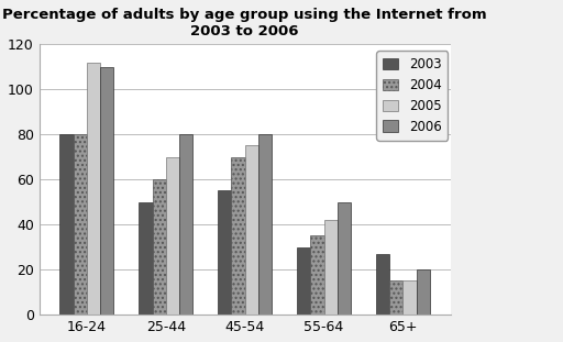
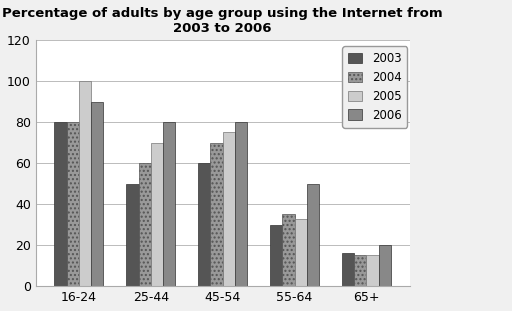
2005/16-24: 112 -> 100
2006/16-24: 110 -> 90
2003/45-54: 55 -> 60
2005/55-64: 42 -> 33
2003/65+: 27 -> 16
